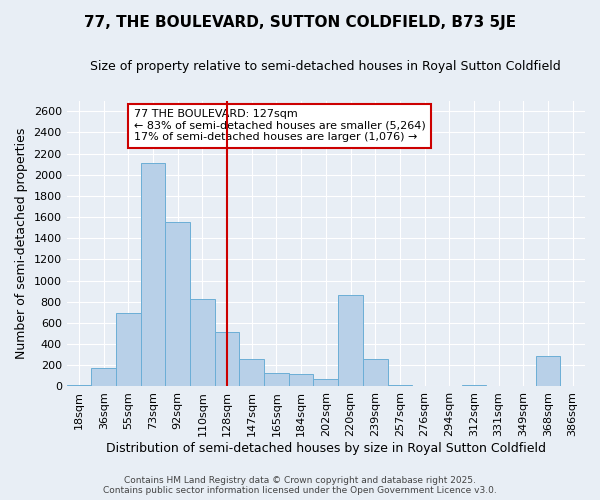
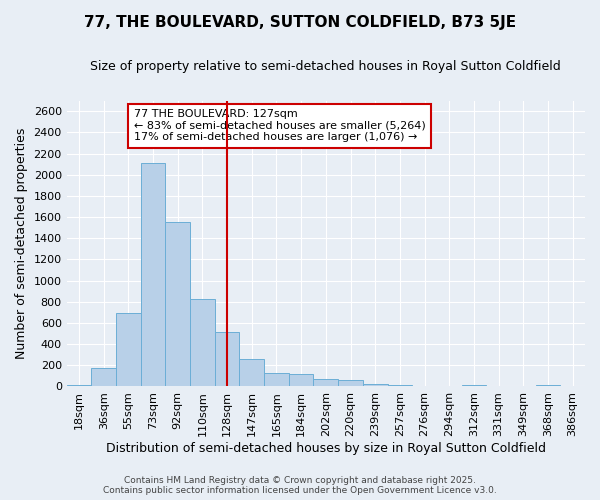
220sqm: 860 -> 60
239sqm: 260 -> 20
368sqm: 290 -> 10
